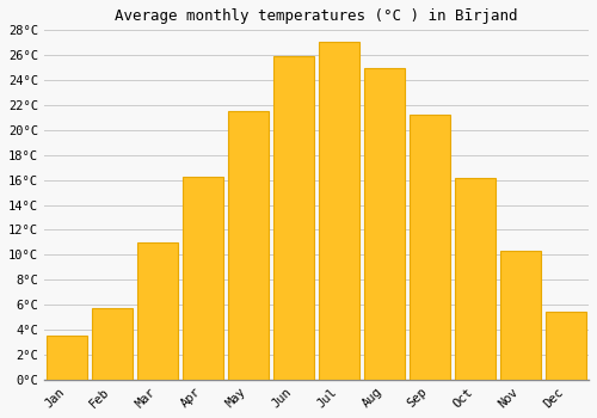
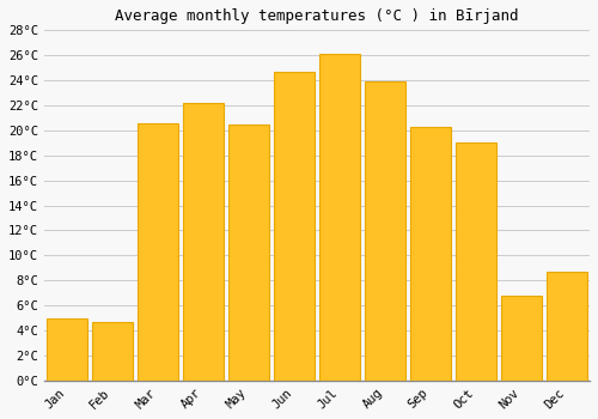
Jan: 3.5°C -> 5.0°C
Feb: 5.7°C -> 4.7°C
Mar: 11.0°C -> 20.6°C
Apr: 16.3°C -> 22.2°C
May: 21.5°C -> 20.5°C
Jun: 25.9°C -> 24.7°C
Jul: 27.1°C -> 26.1°C
Aug: 25.0°C -> 23.9°C
Sep: 21.2°C -> 20.3°C
Oct: 16.2°C -> 19.0°C
Nov: 10.3°C -> 6.8°C
Dec: 5.4°C -> 8.7°C
